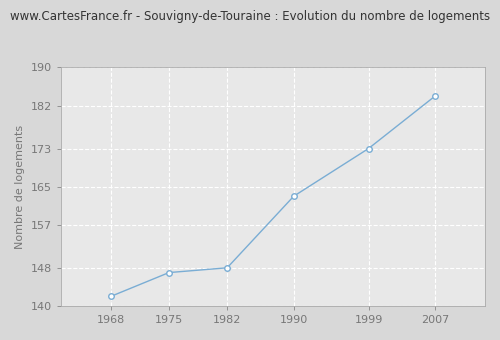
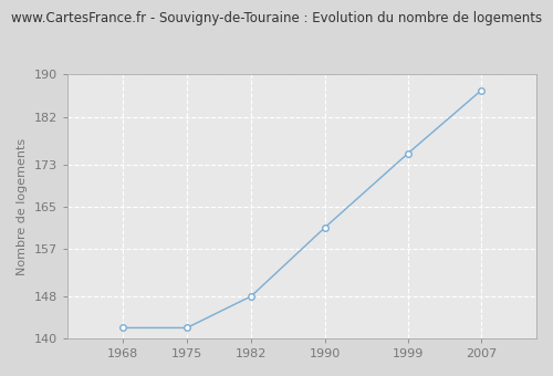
1975: 147 -> 142
1990: 163 -> 161
1999: 173 -> 175
2007: 184 -> 187
